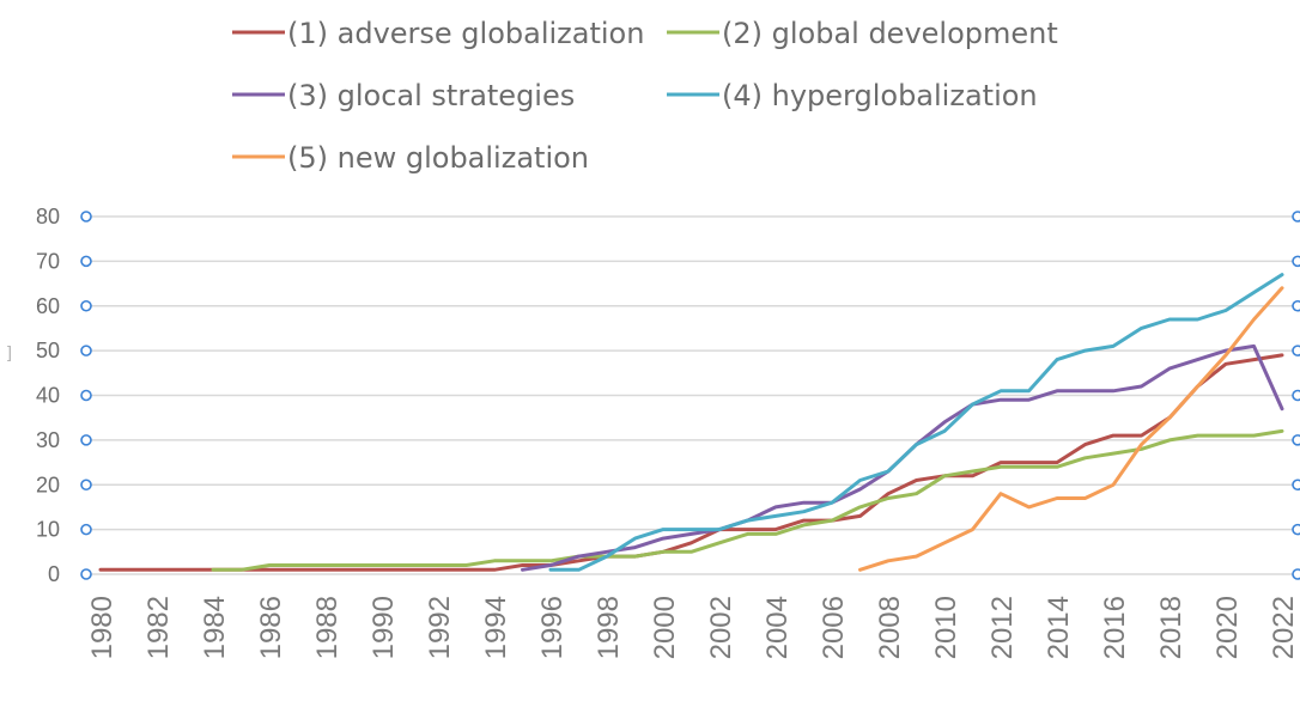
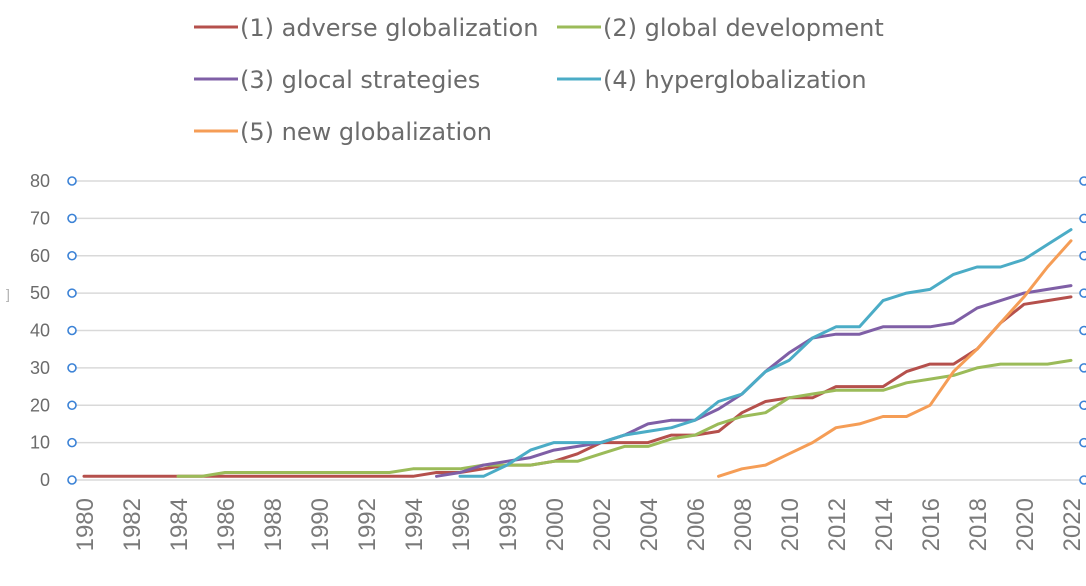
(5) new globalization/2012: 18 -> 14
(3) glocal strategies/2022: 37 -> 52
